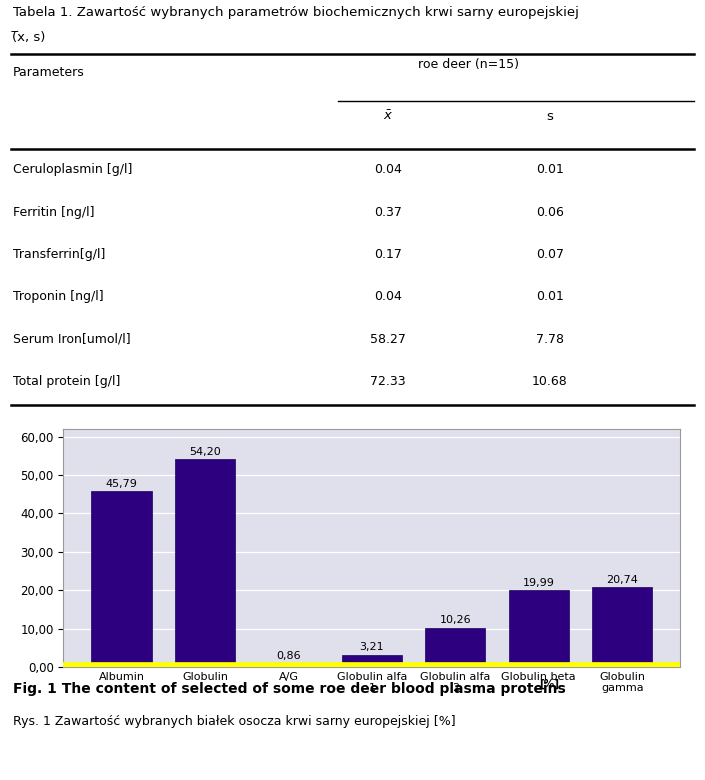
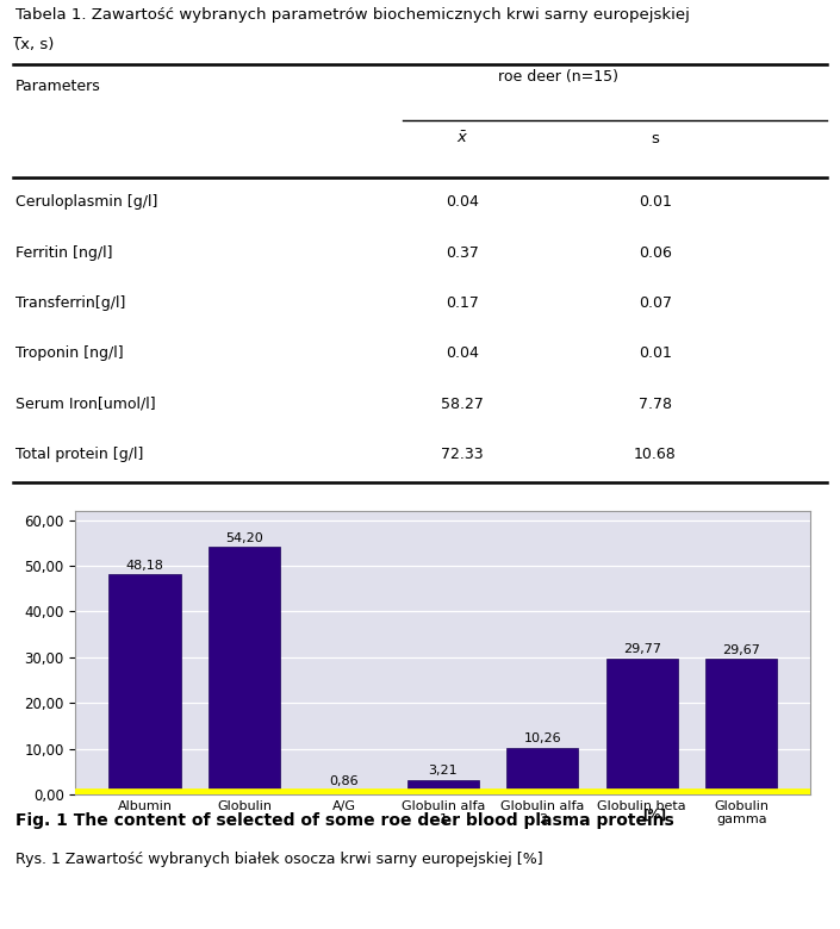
Albumin: 45,79 -> 48,18
Globulin beta: 19,99 -> 29,77
Globulin gamma: 20,74 -> 29,67
